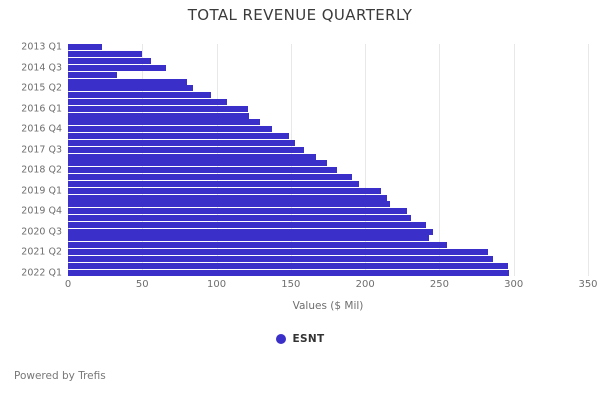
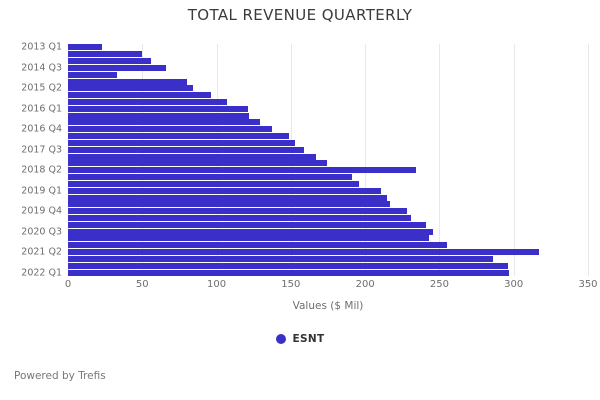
2018 Q2: 181 -> 234
2021 Q2: 283 -> 317
